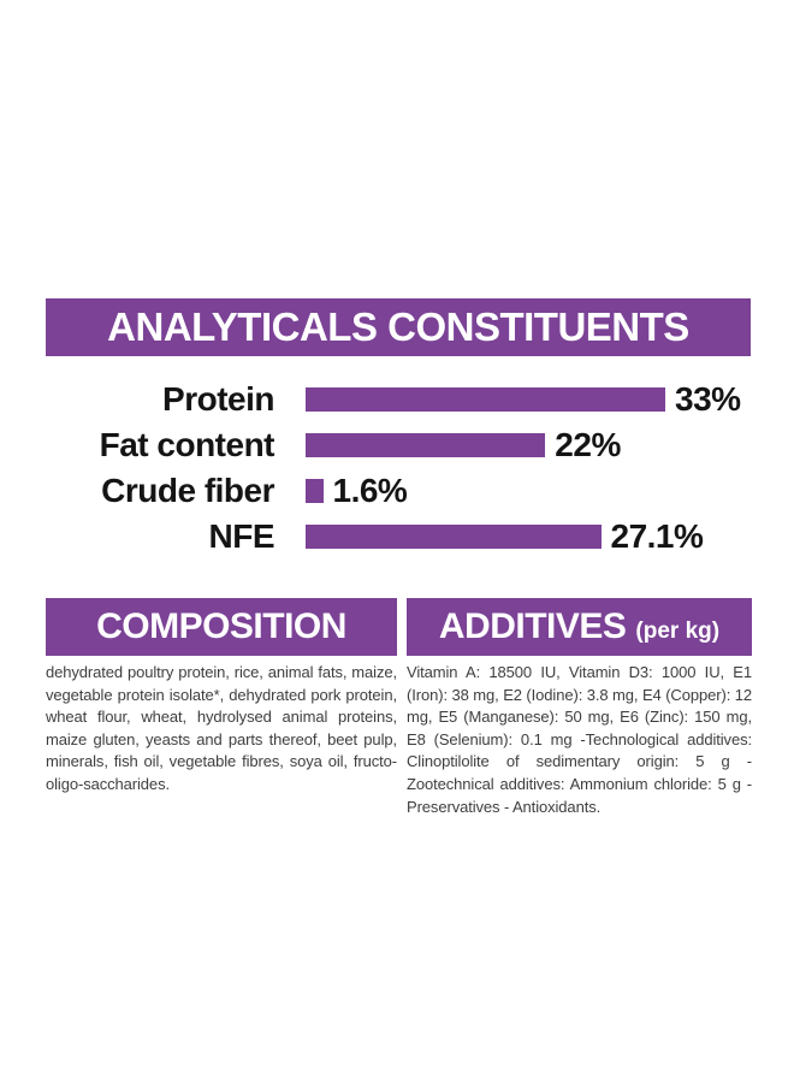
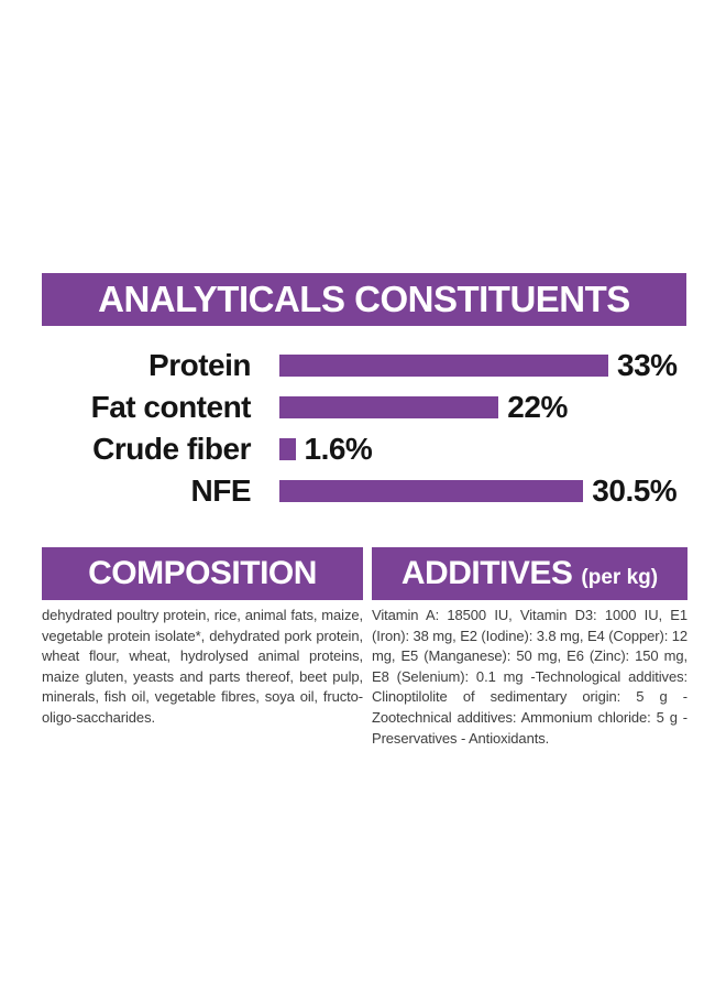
NFE: 27.1% -> 30.5%
